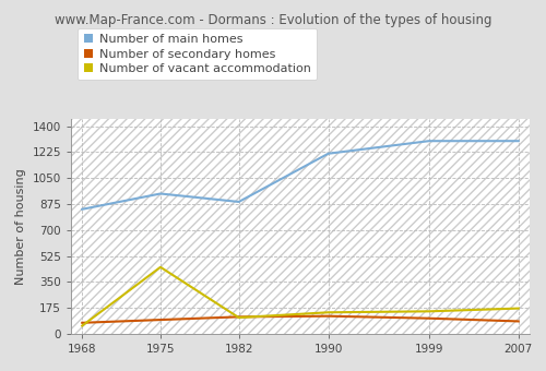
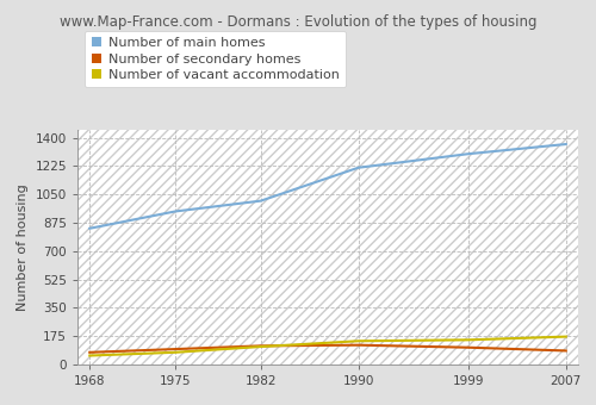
Number of vacant accommodation/1975: 450 -> 80
Number of main homes/1982: 890 -> 1010
Number of main homes/2007: 1300 -> 1360
